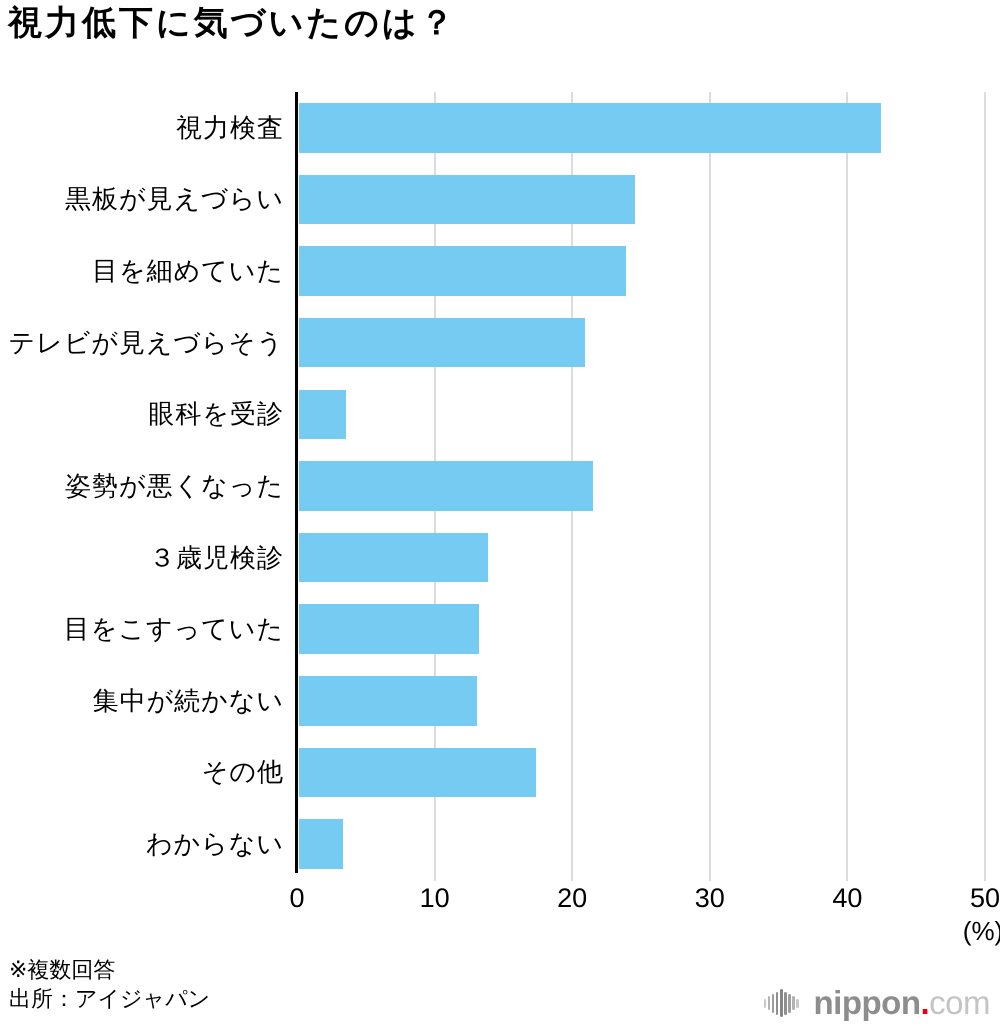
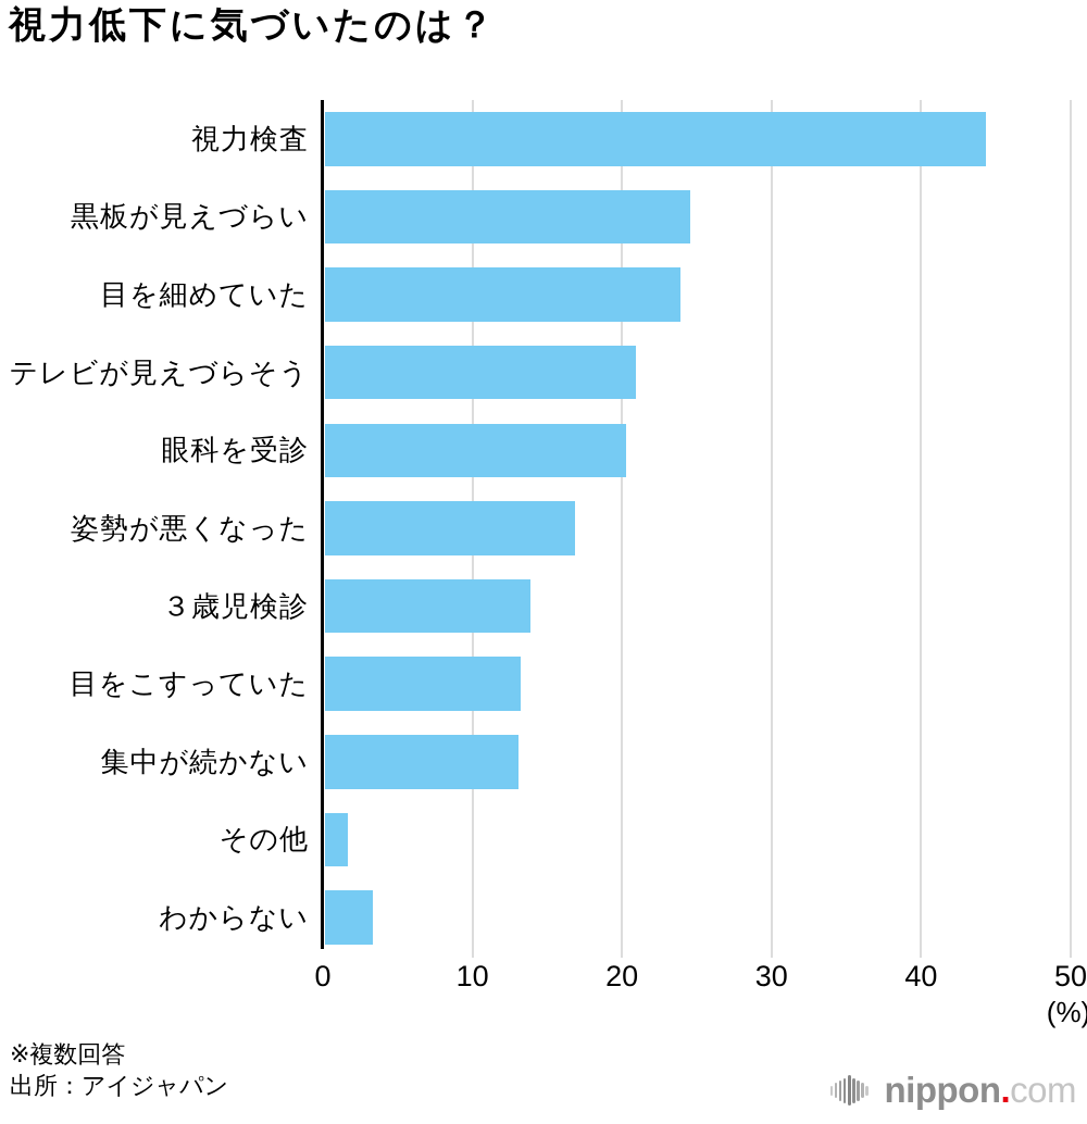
視力検査: 42.3 -> 44.2
眼科を受診: 3.4 -> 20.1
姿勢が悪くなった: 21.4 -> 16.7
その他: 17.2 -> 1.5
